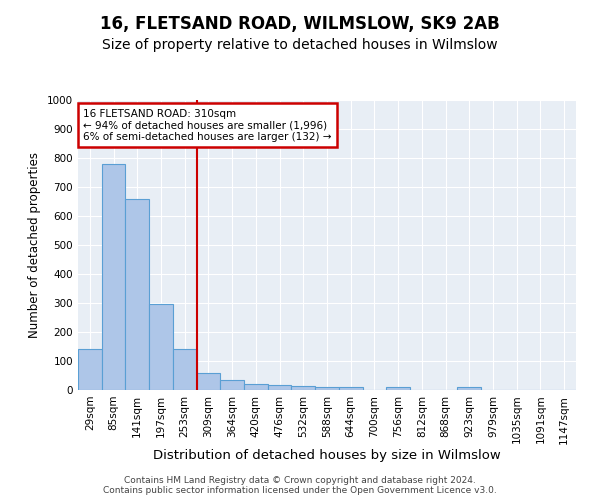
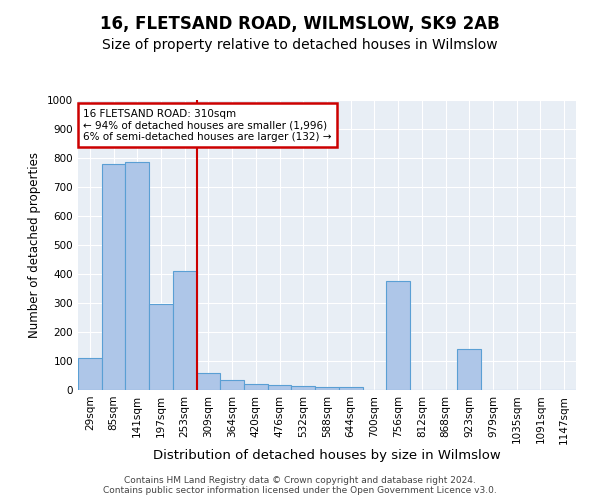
29sqm: 140 -> 110
141sqm: 660 -> 785
253sqm: 140 -> 410
756sqm: 10 -> 375
923sqm: 10 -> 140
